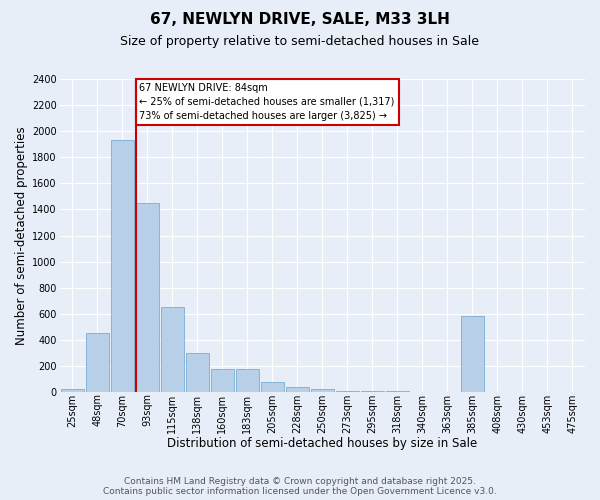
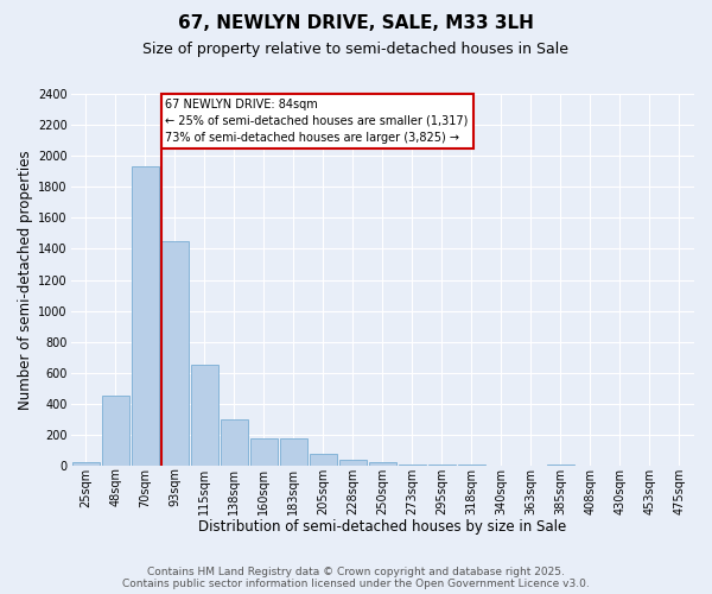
385sqm: 580 -> 10
